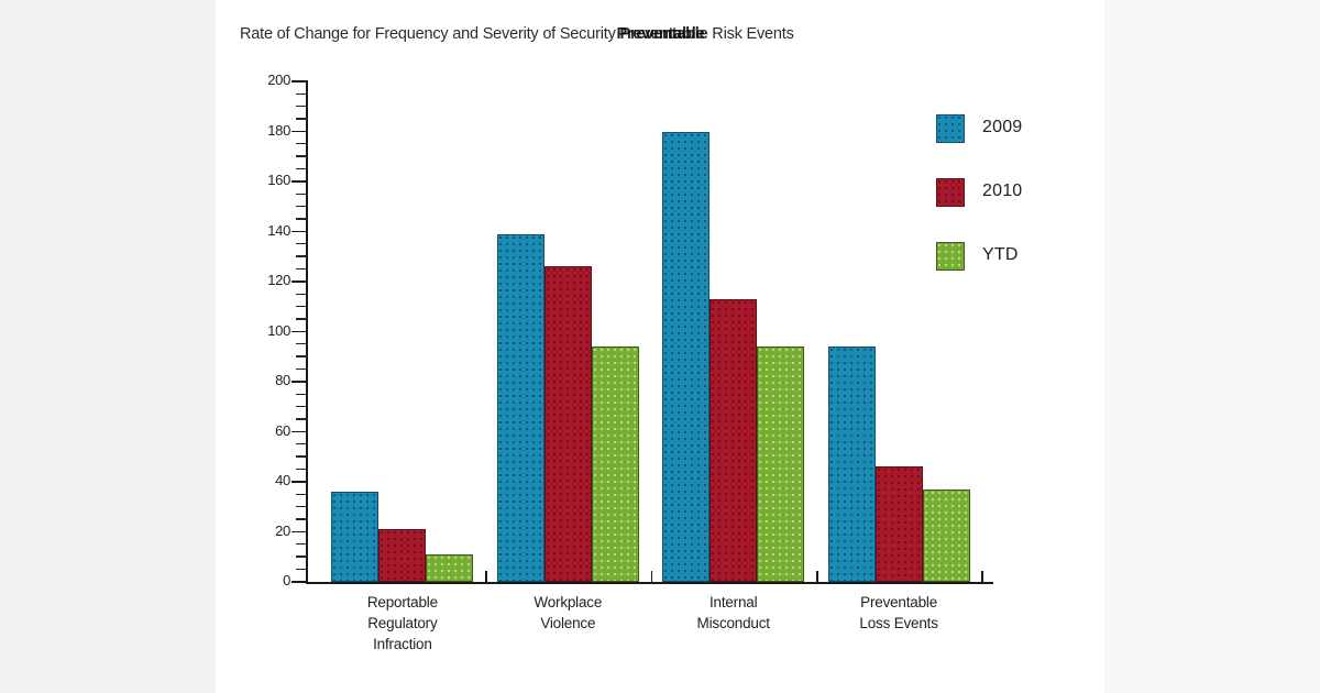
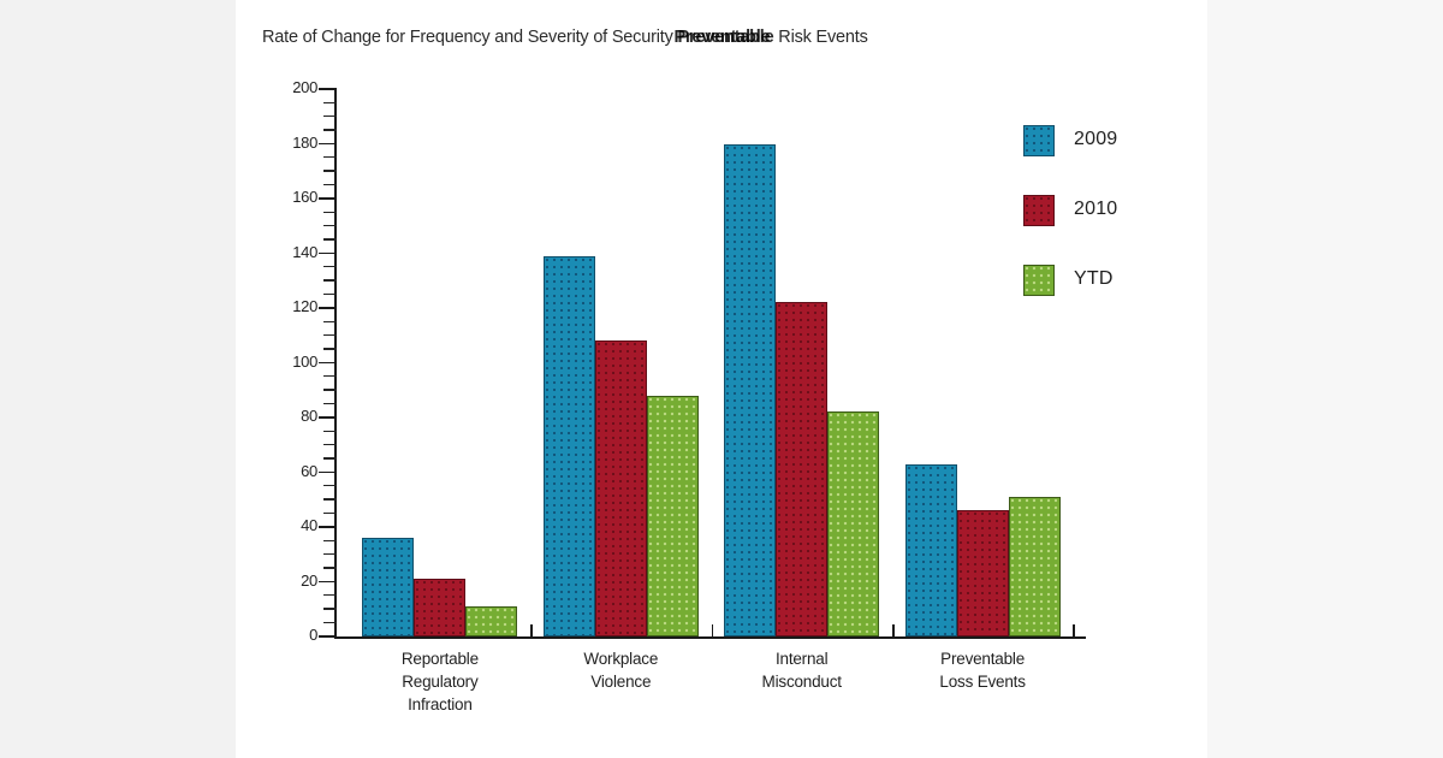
2010/Workplace Violence: 126 -> 108
YTD/Workplace Violence: 94 -> 88
2010/Internal Misconduct: 113 -> 122
YTD/Internal Misconduct: 94 -> 82
2009/Preventable Loss Events: 94 -> 63
YTD/Preventable Loss Events: 37 -> 51
